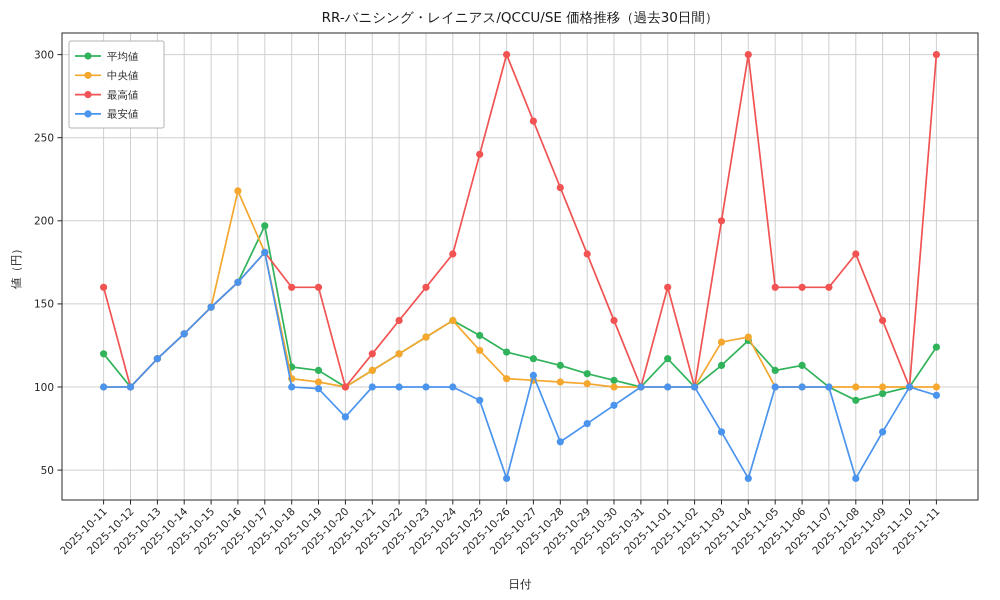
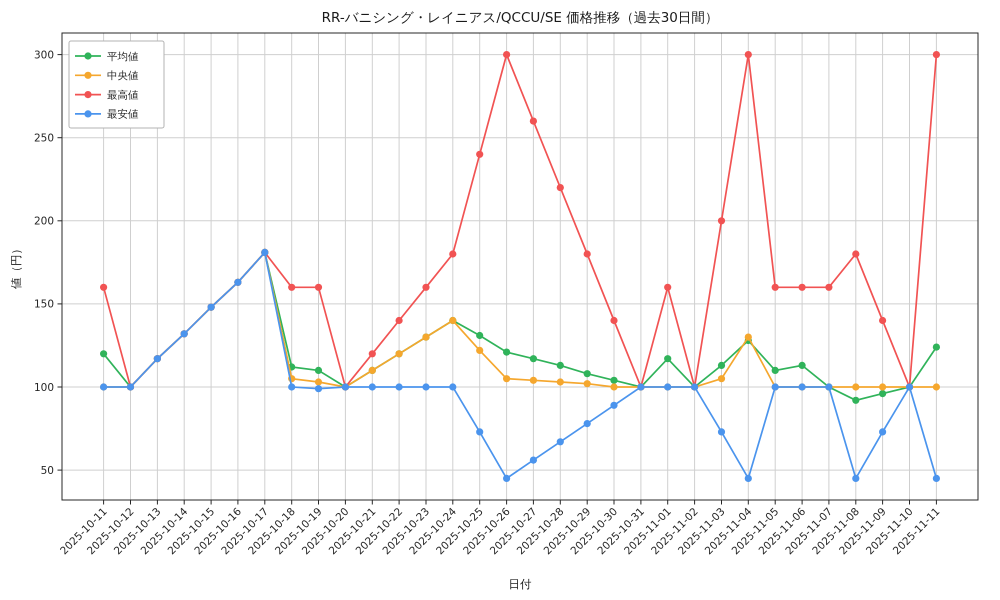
中央値/2025-10-16: 218 -> 163
平均値/2025-10-17: 197 -> 181
最安値/2025-10-20: 82 -> 100
最安値/2025-10-25: 92 -> 73
最安値/2025-10-27: 107 -> 56
中央値/2025-11-03: 127 -> 105
最安値/2025-11-11: 95 -> 45
